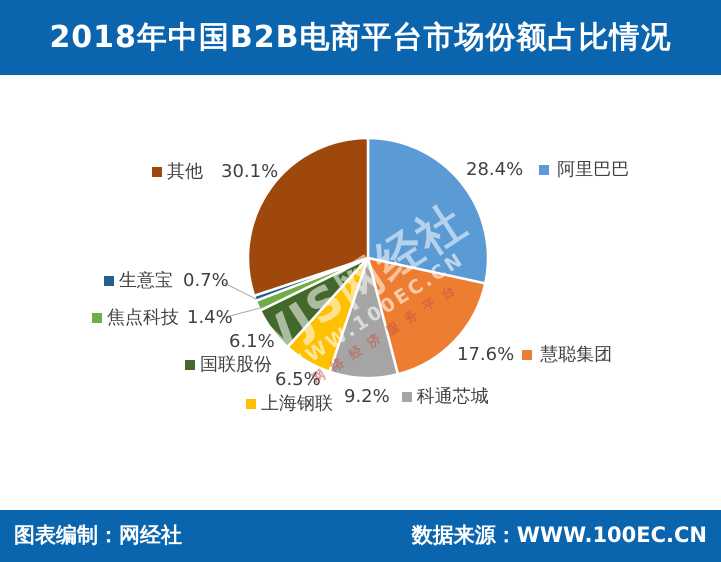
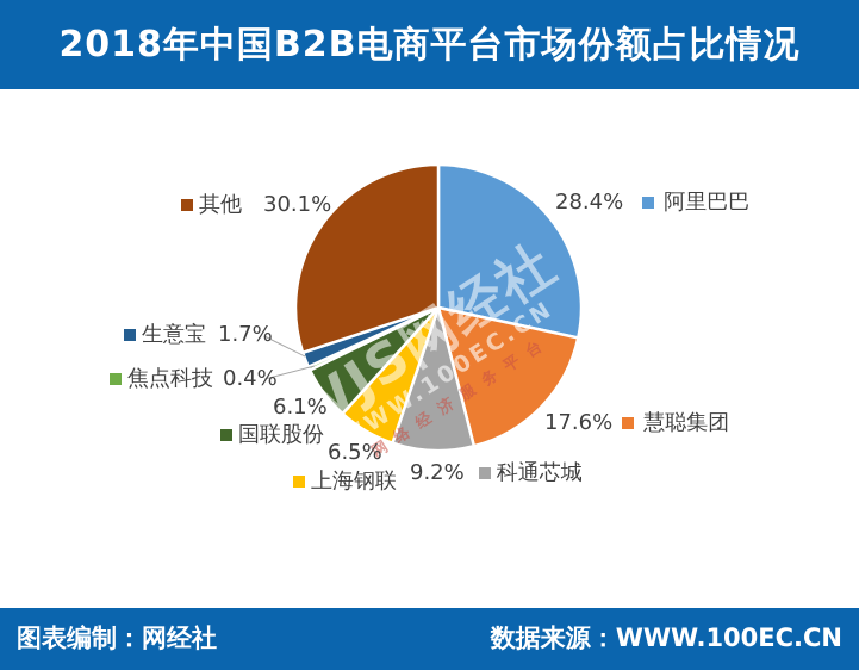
焦点科技: 1.4% -> 0.4%
生意宝: 0.7% -> 1.7%
